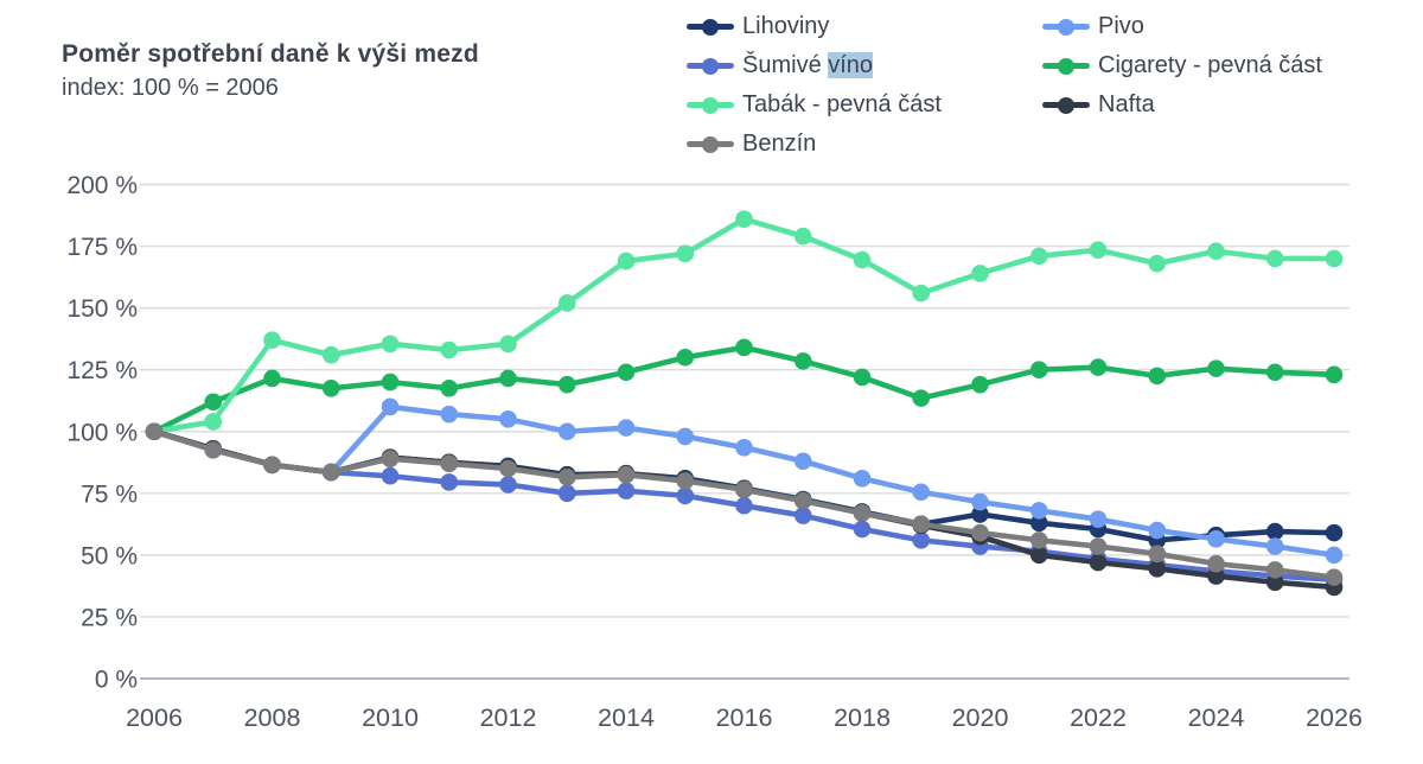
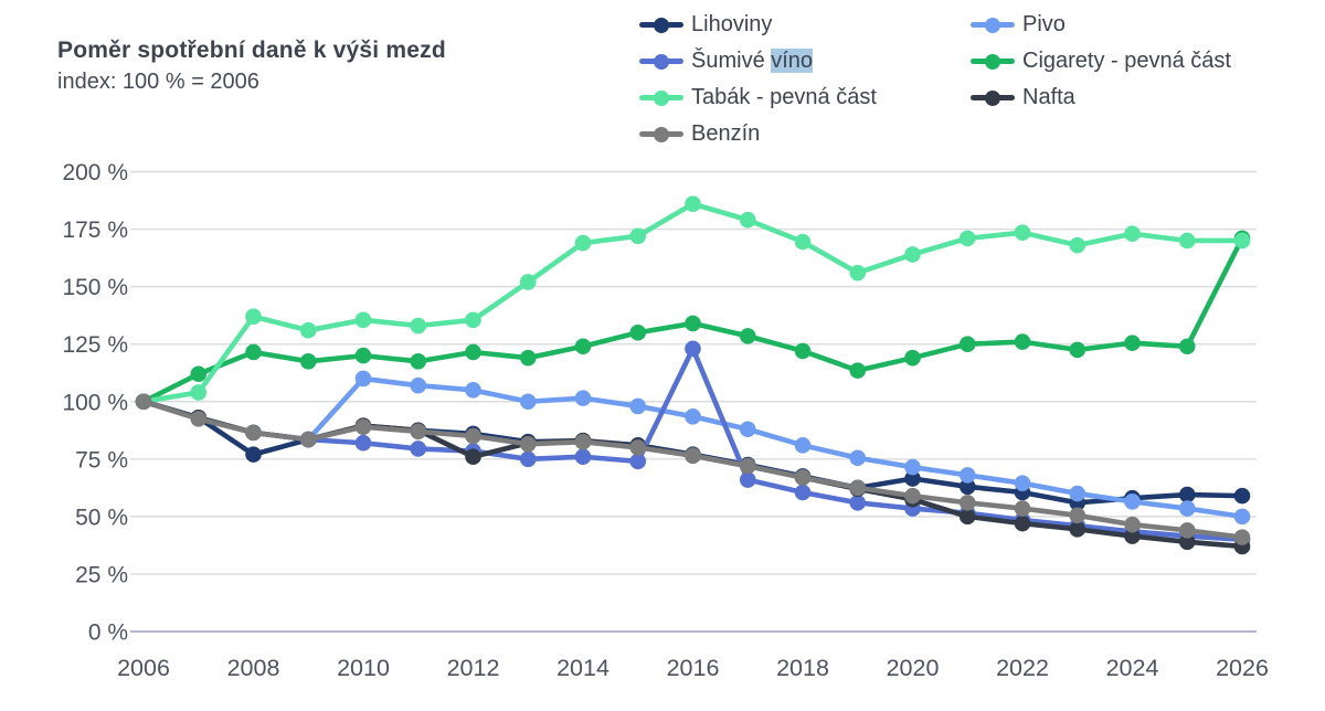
Lihoviny/2008: 86% -> 77%
Nafta/2012: 86% -> 76%
Šumivé víno/2016: 70% -> 123%
Cigarety - pevná část/2026: 123% -> 171%
